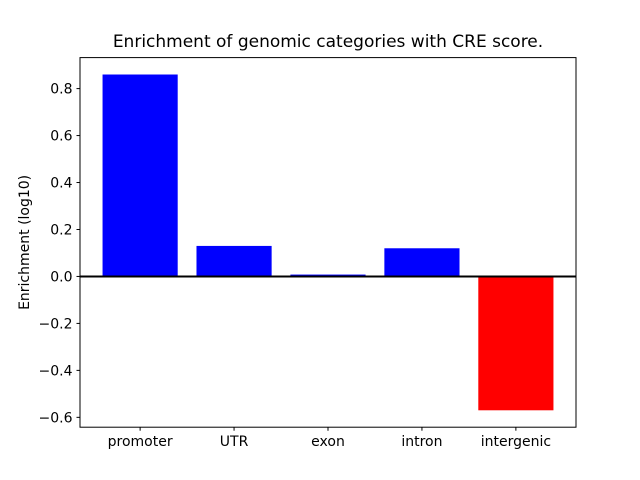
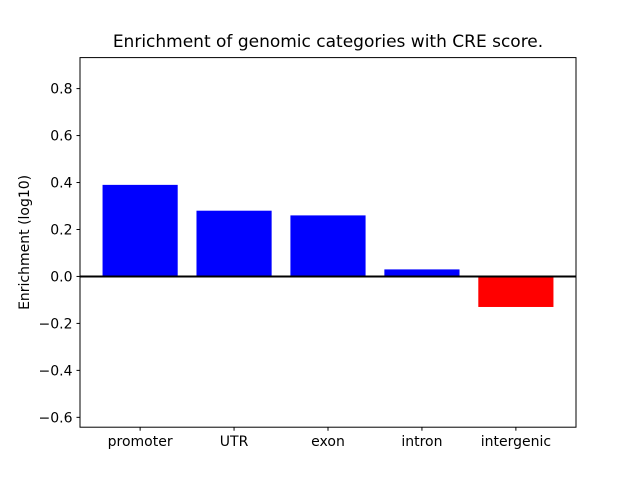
promoter: 0.86 -> 0.39
UTR: 0.13 -> 0.28
exon: 0.01 -> 0.26
intron: 0.12 -> 0.03
intergenic: -0.57 -> -0.13
